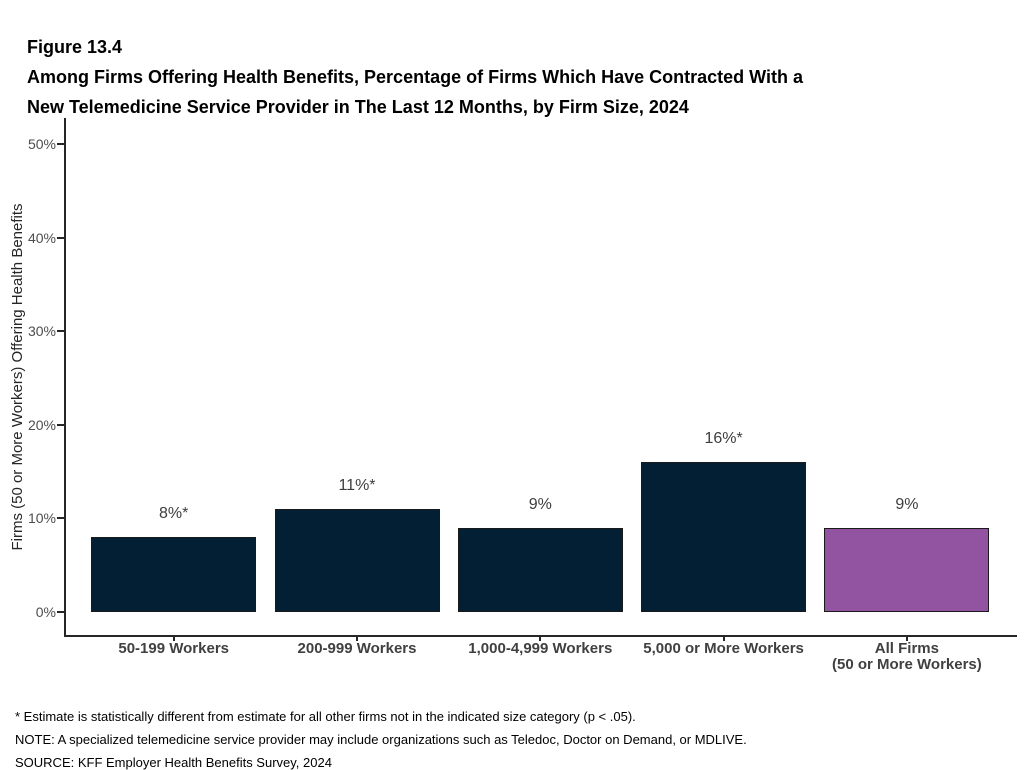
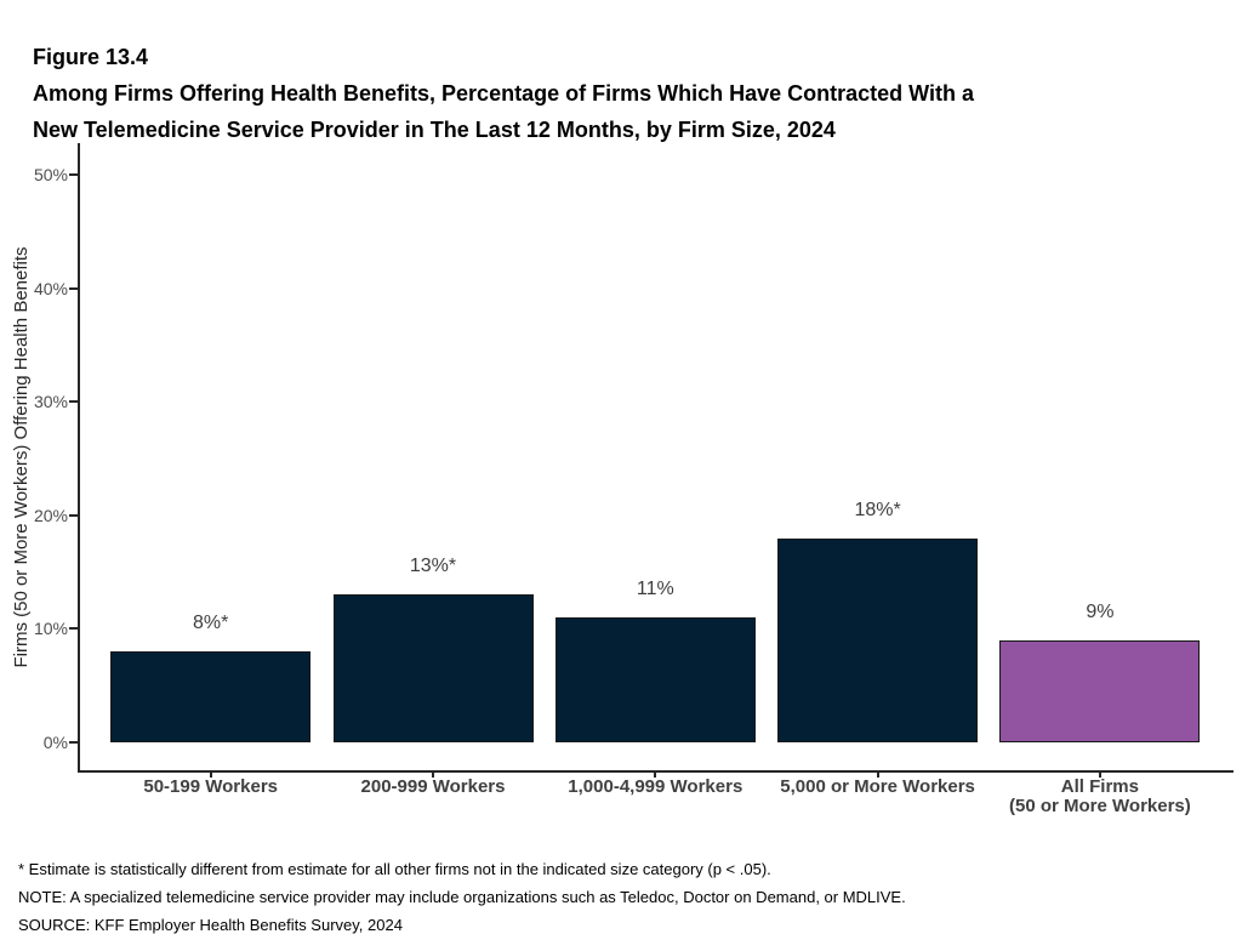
200-999 Workers: 11 -> 13
1,000-4,999 Workers: 9% -> 11%
5,000 or More Workers: 16 -> 18
